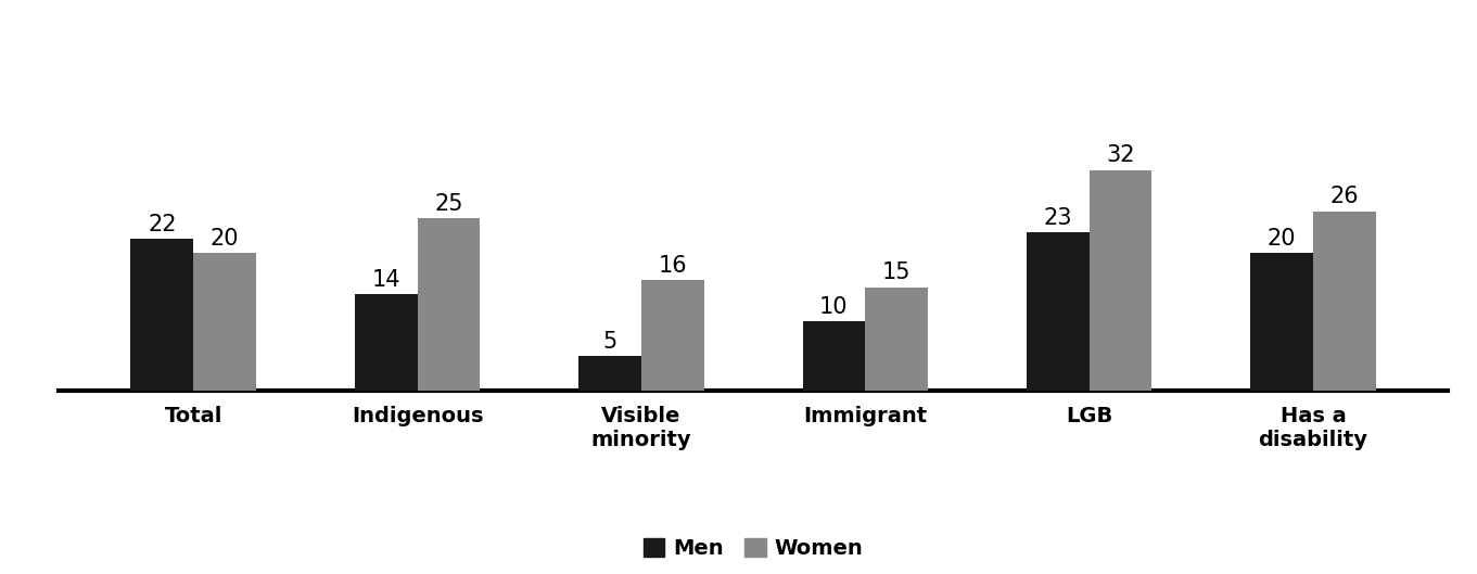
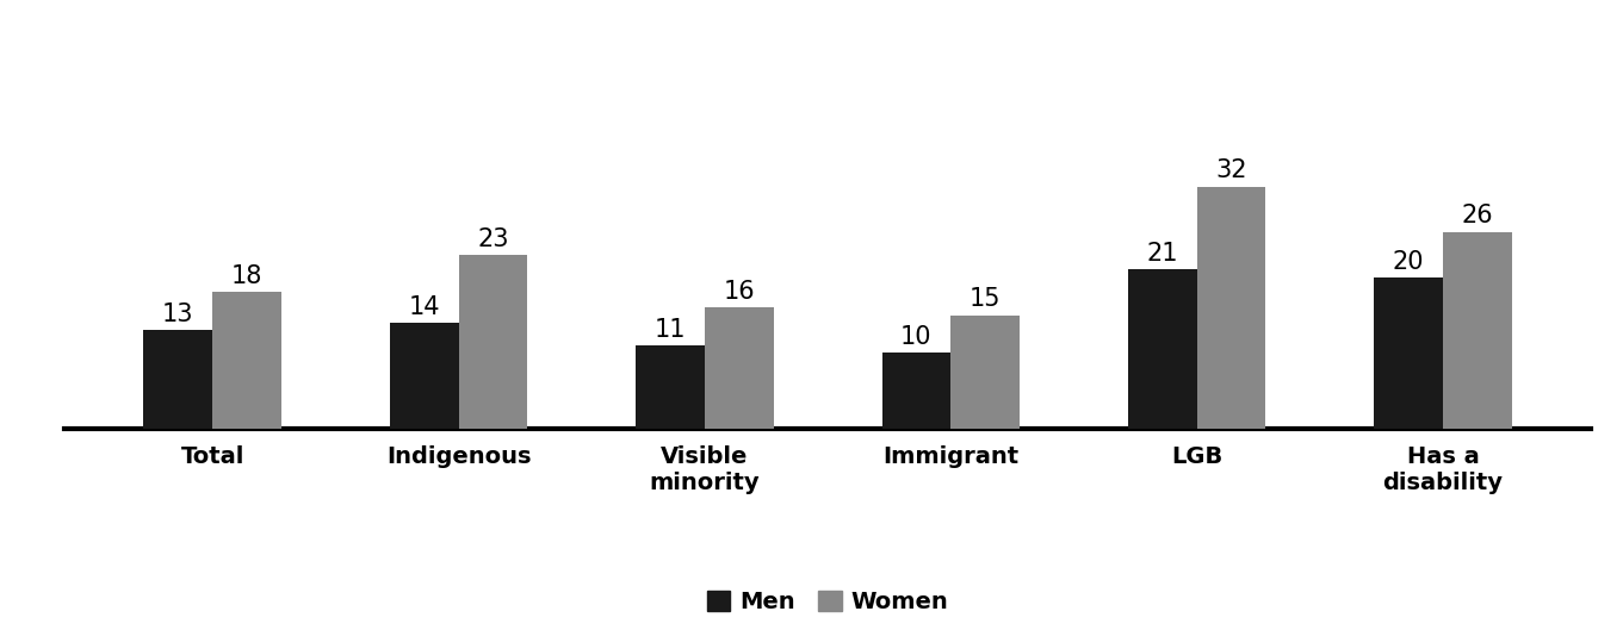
Men/Total: 22 -> 13
Women/Total: 20 -> 18
Women/Indigenous: 25 -> 23
Men/Visible minority: 5 -> 11
Men/LGB: 23 -> 21
